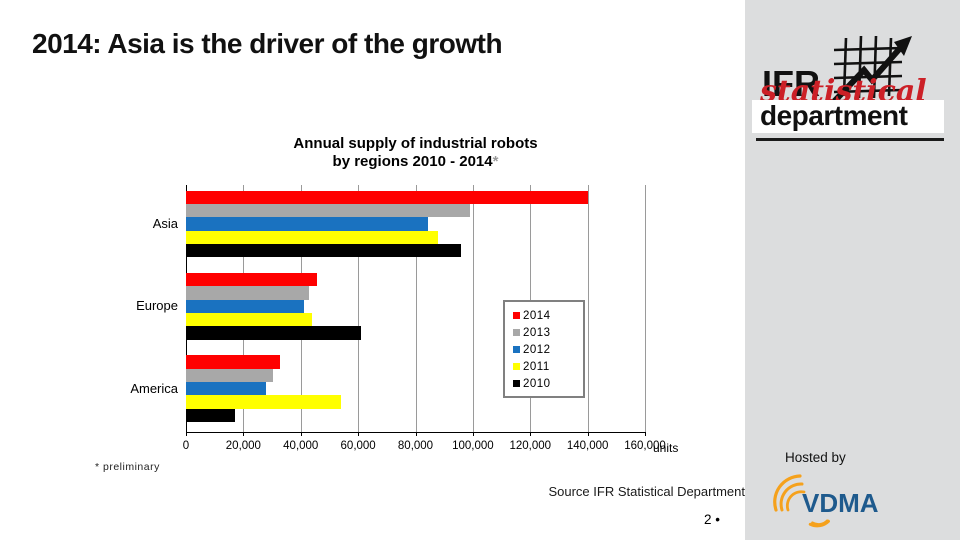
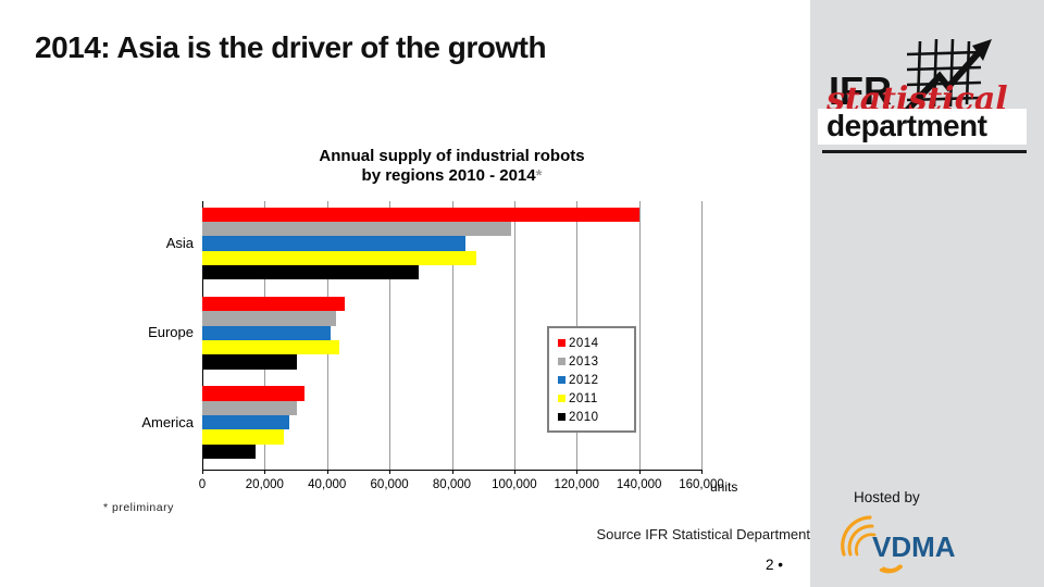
2010/Asia: 96000 -> 70000
2010/Europe: 61000 -> 30000
2011/America: 54000 -> 26000
